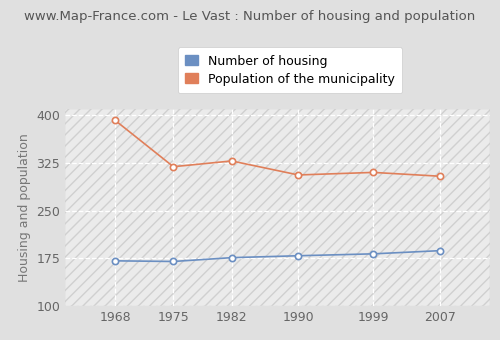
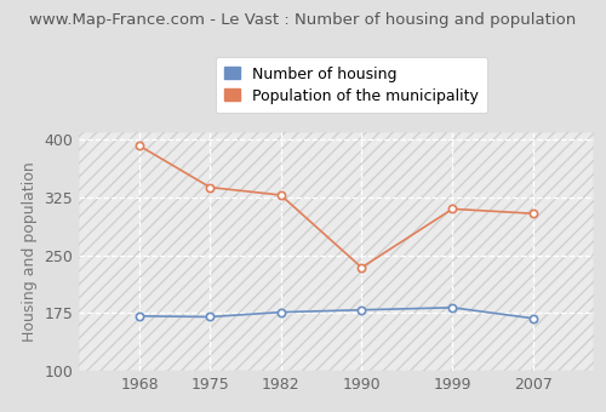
Population of the municipality/1975: 319 -> 338
Population of the municipality/1990: 306 -> 234
Number of housing/2007: 187 -> 168
